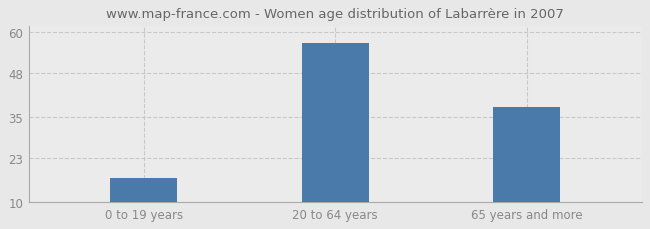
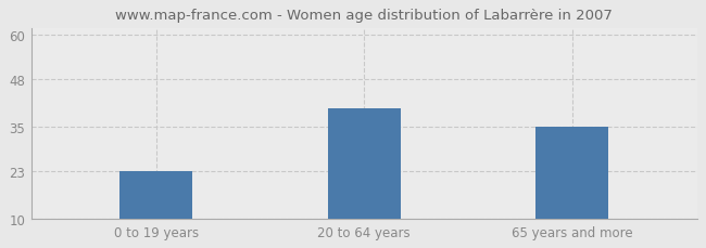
0 to 19 years: 17 -> 23
20 to 64 years: 57 -> 40
65 years and more: 38 -> 35
